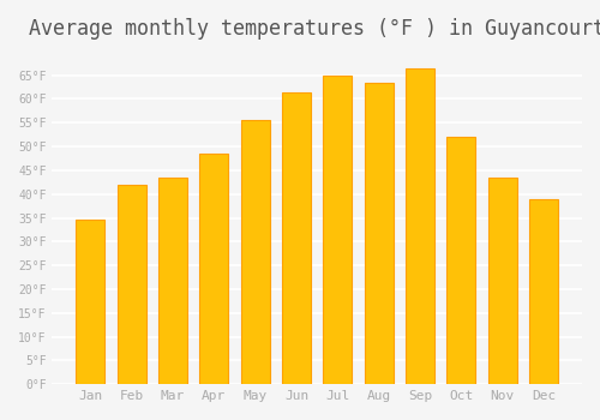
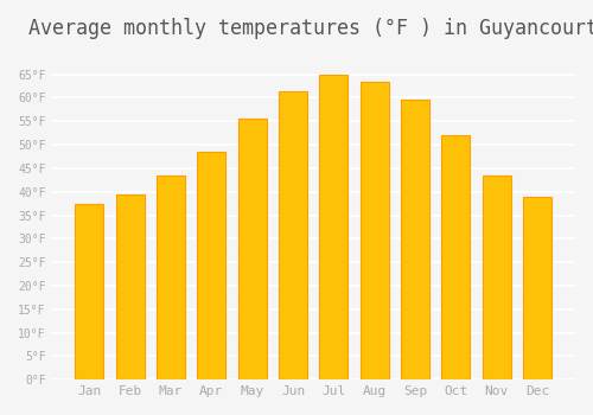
Jan: 34.5°F -> 37.5°F
Feb: 42.0°F -> 39.5°F
Sep: 66.5°F -> 59.5°F
